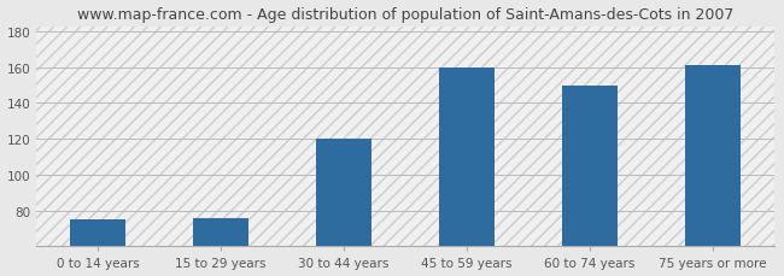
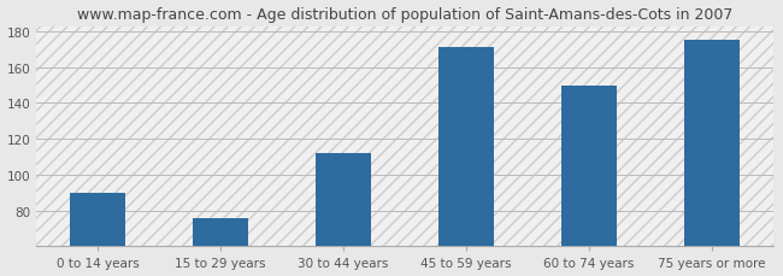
0 to 14 years: 75 -> 90
30 to 44 years: 120 -> 112
45 to 59 years: 160 -> 171
75 years or more: 161 -> 175
